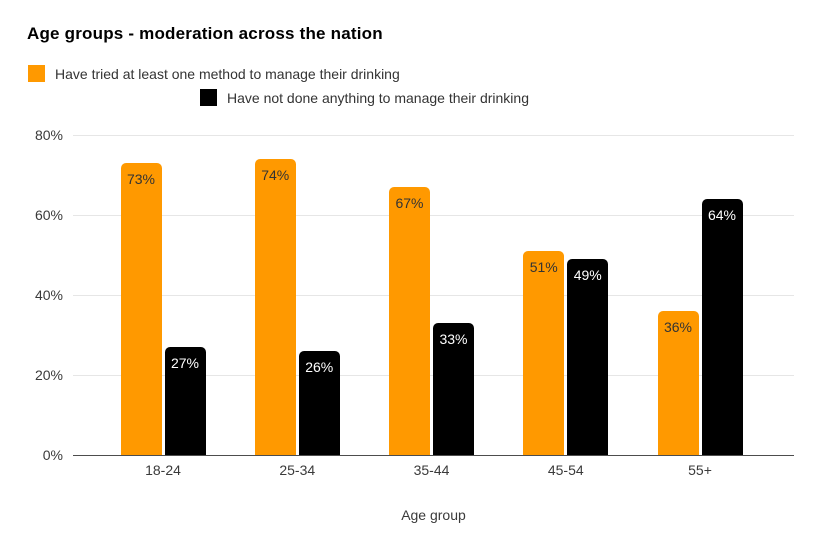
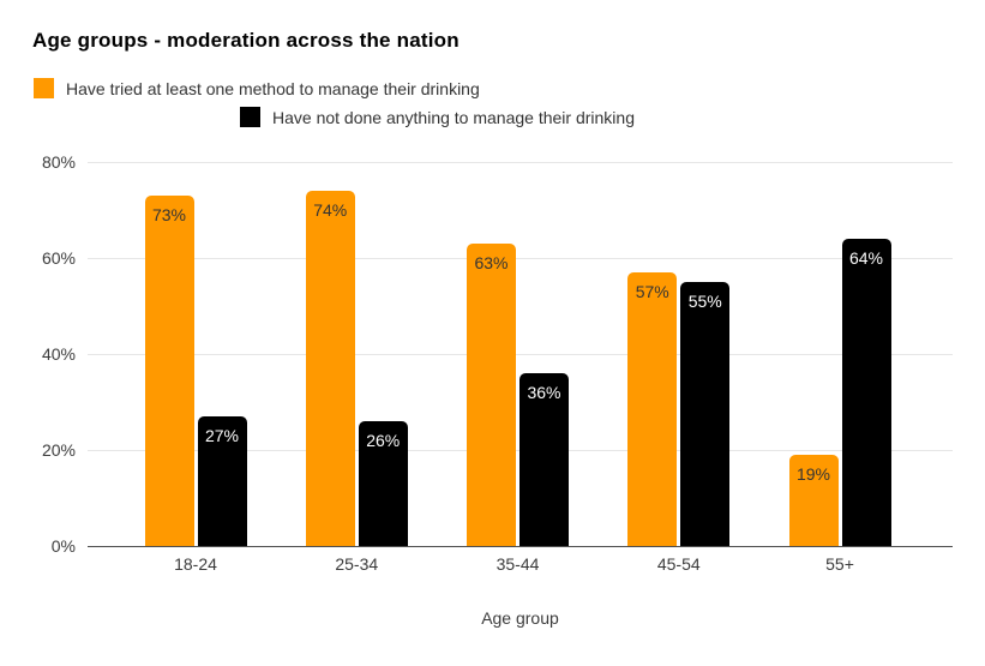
Have tried at least one method to manage their drinking/35-44: 67% -> 63%
Have not done anything to manage their drinking/35-44: 33% -> 36%
Have tried at least one method to manage their drinking/45-54: 51% -> 57%
Have not done anything to manage their drinking/45-54: 49% -> 55%
Have tried at least one method to manage their drinking/55+: 36% -> 19%
